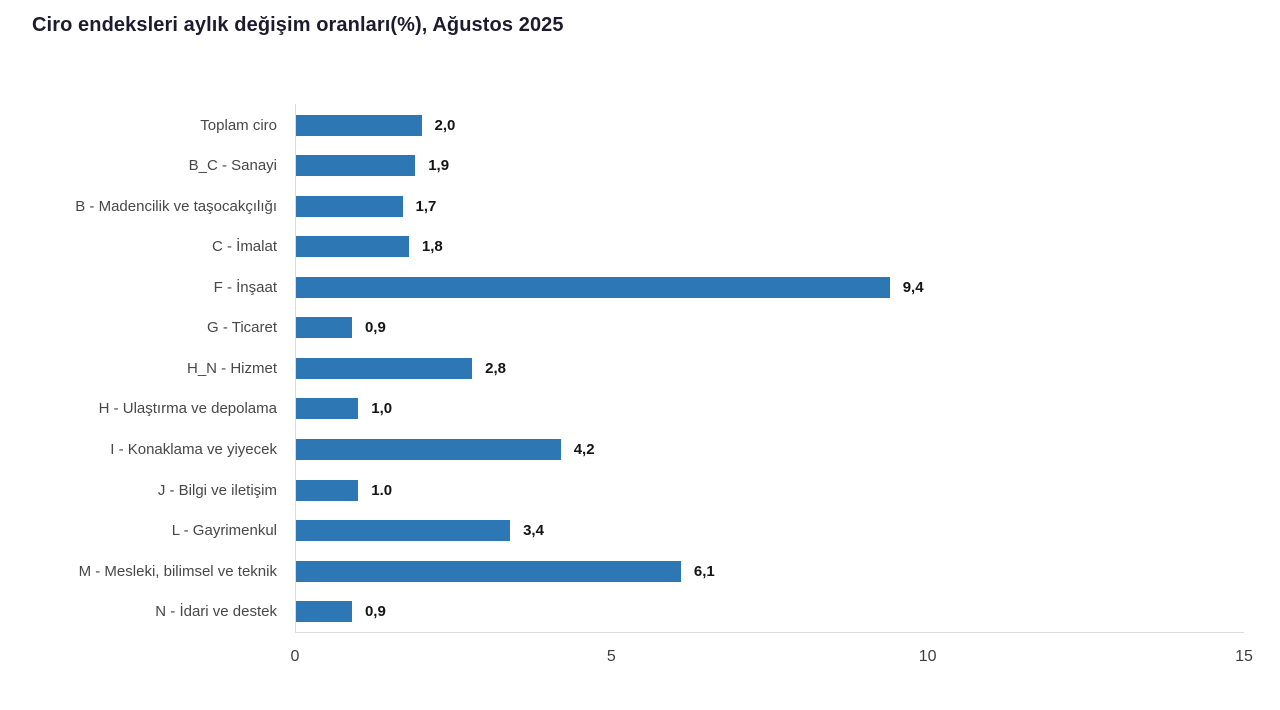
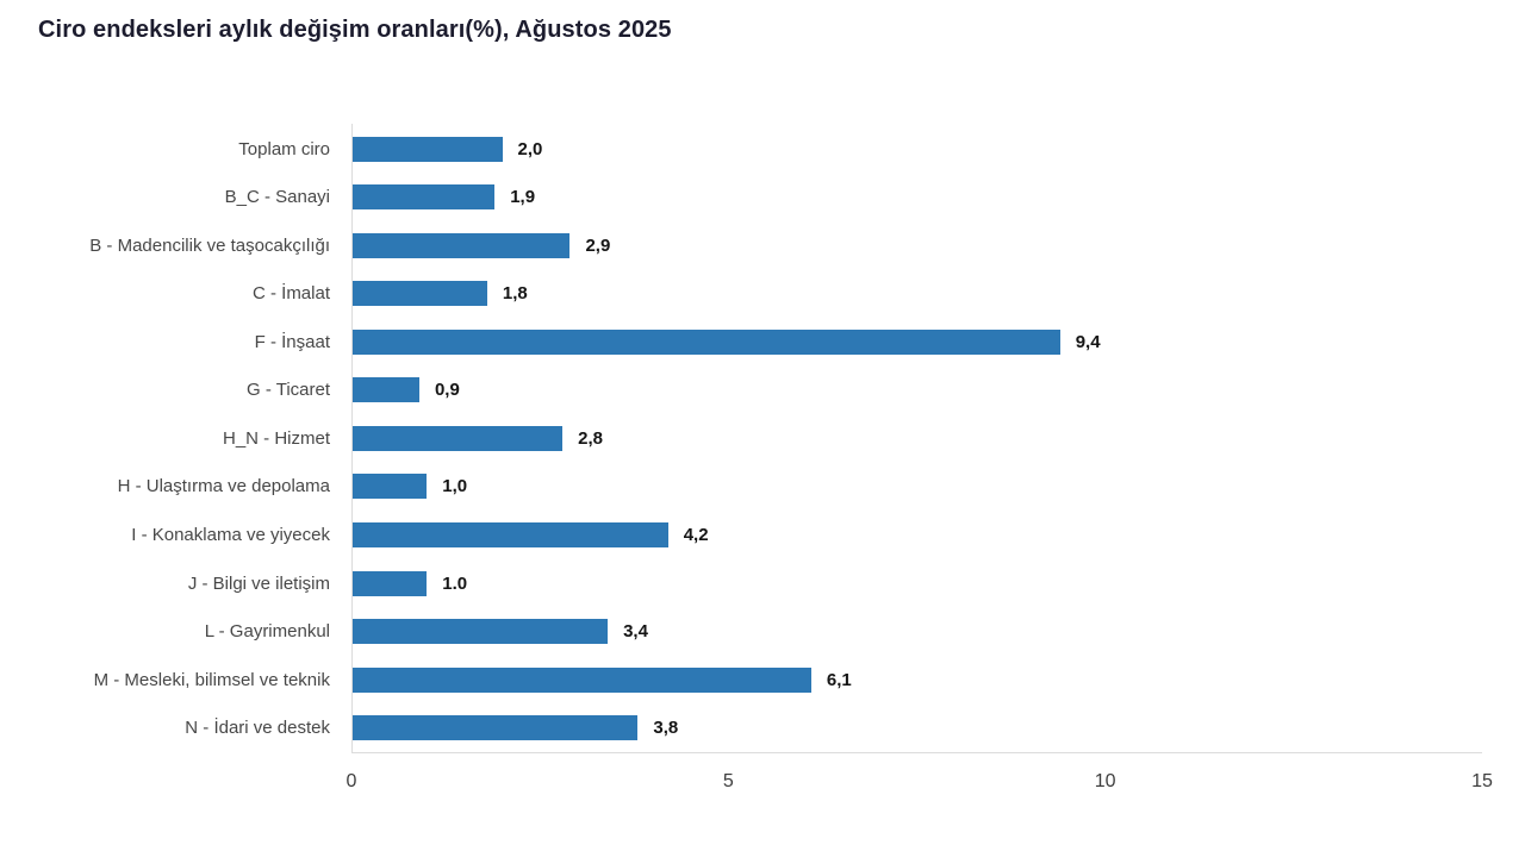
B - Madencilik ve taşocakçılığı: 1,7 -> 2,9
N - İdari ve destek: 0,9 -> 3,8
